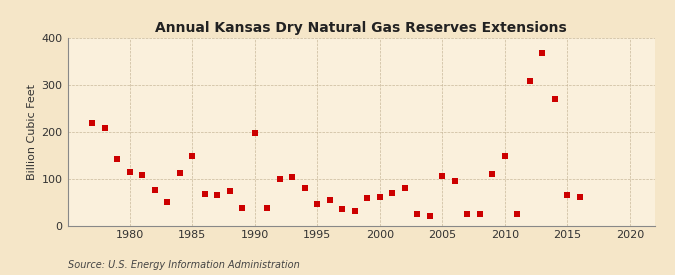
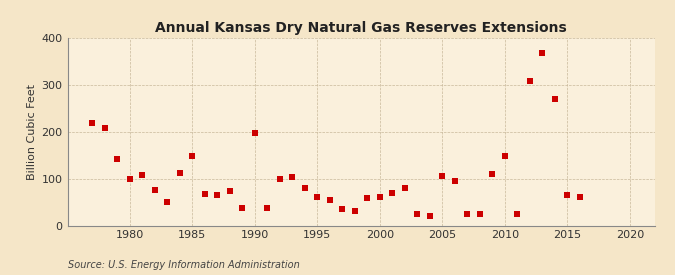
1980: 115 -> 100
1995: 45 -> 60
